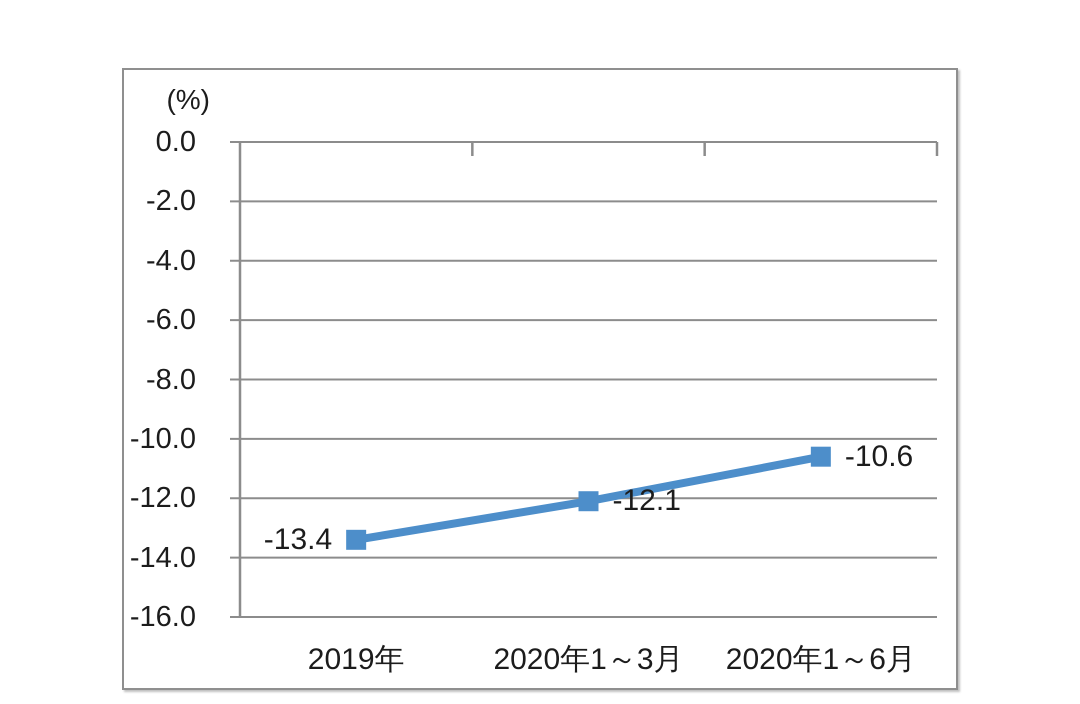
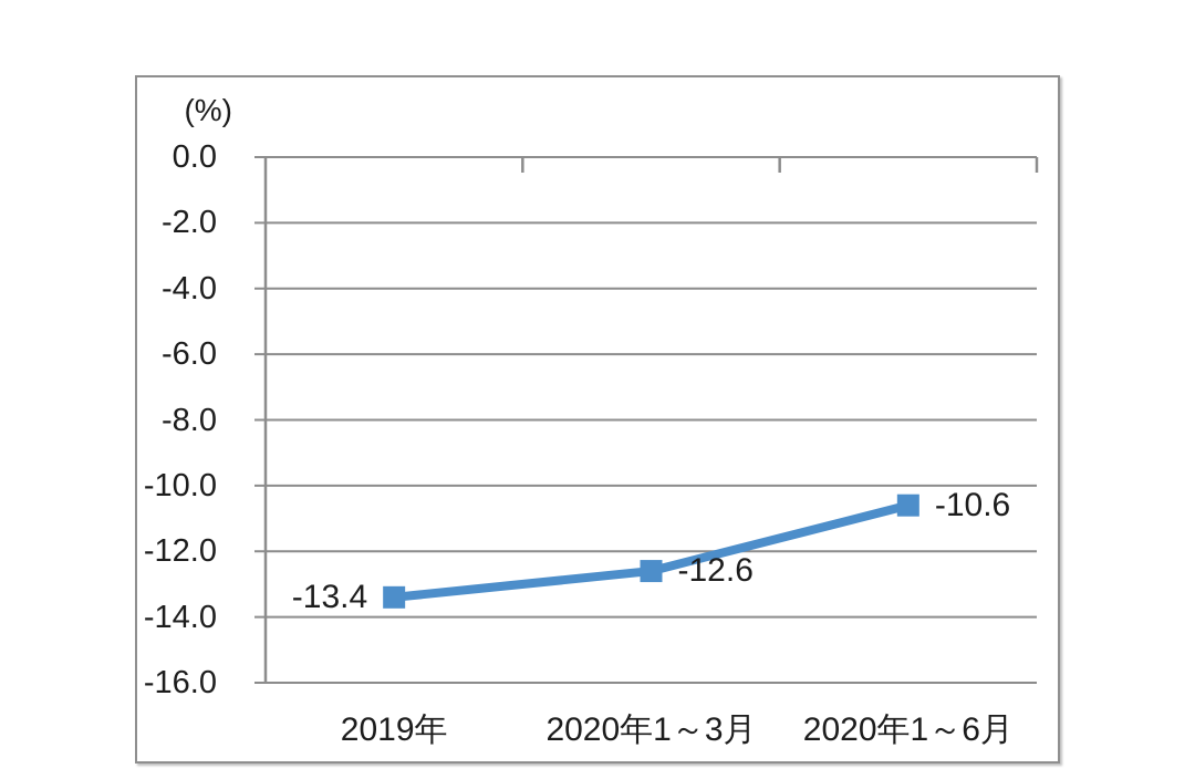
2020年1～3月: -12.1 -> -12.6
